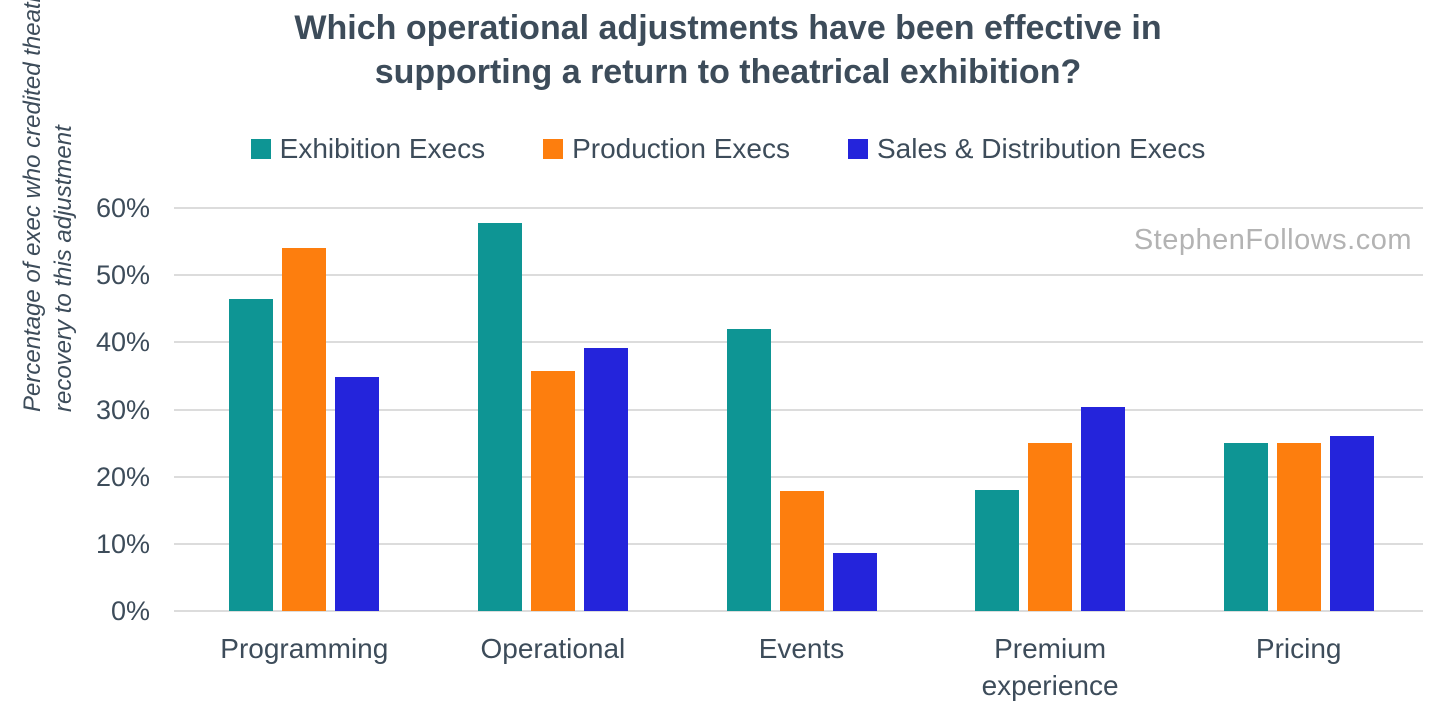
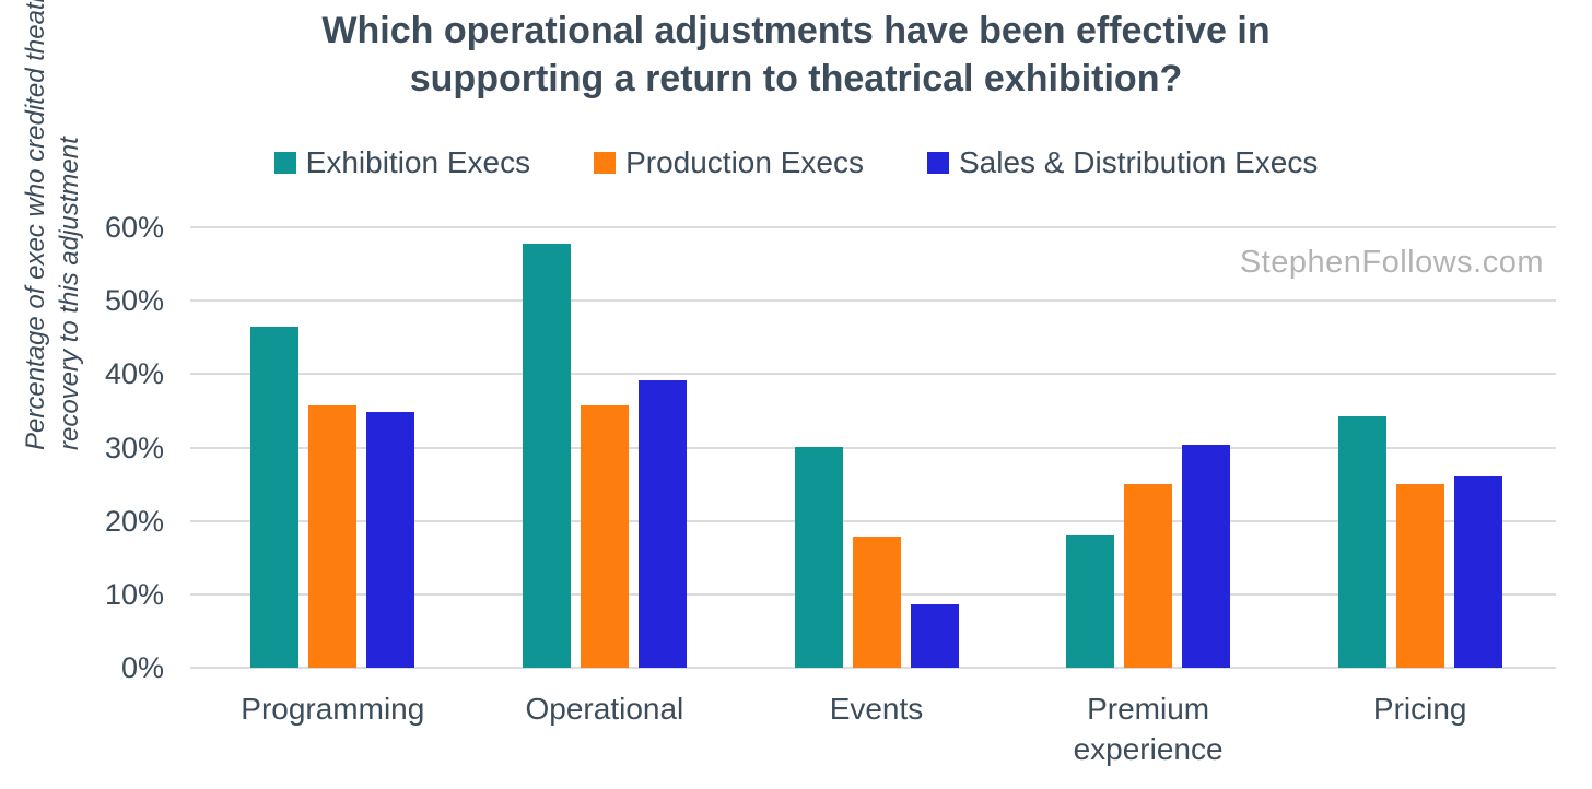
Production Execs/Programming: 54% -> 36%
Exhibition Execs/Events: 42% -> 30%
Exhibition Execs/Pricing: 25% -> 34%
